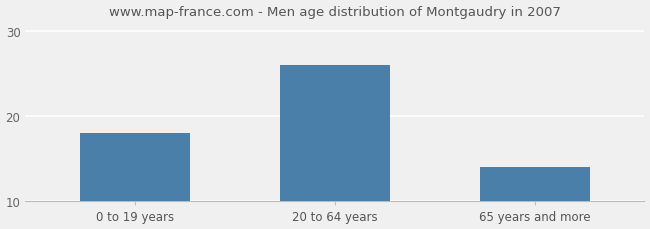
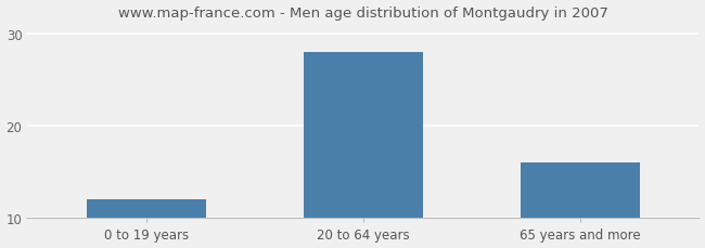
0 to 19 years: 18 -> 12
20 to 64 years: 26 -> 28
65 years and more: 14 -> 16
